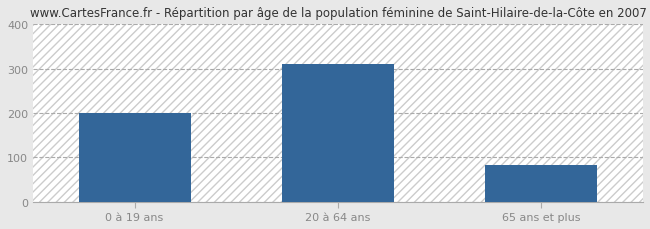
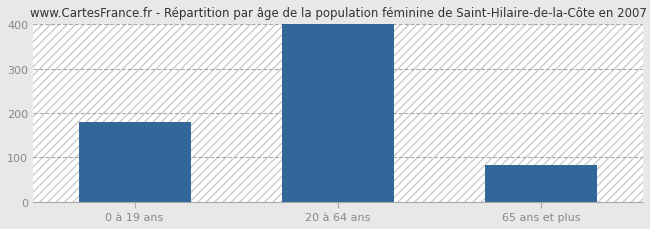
0 à 19 ans: 200 -> 180
20 à 64 ans: 310 -> 400
